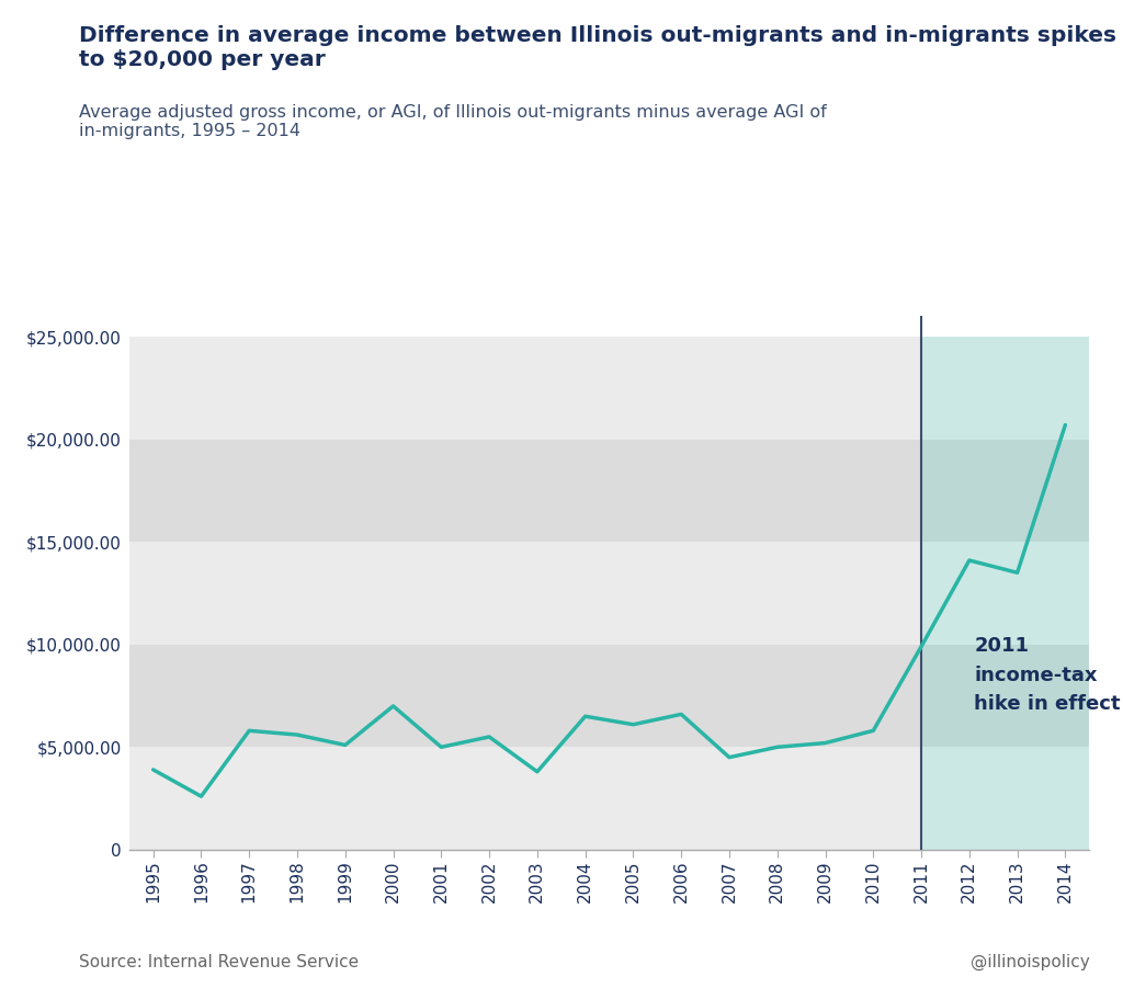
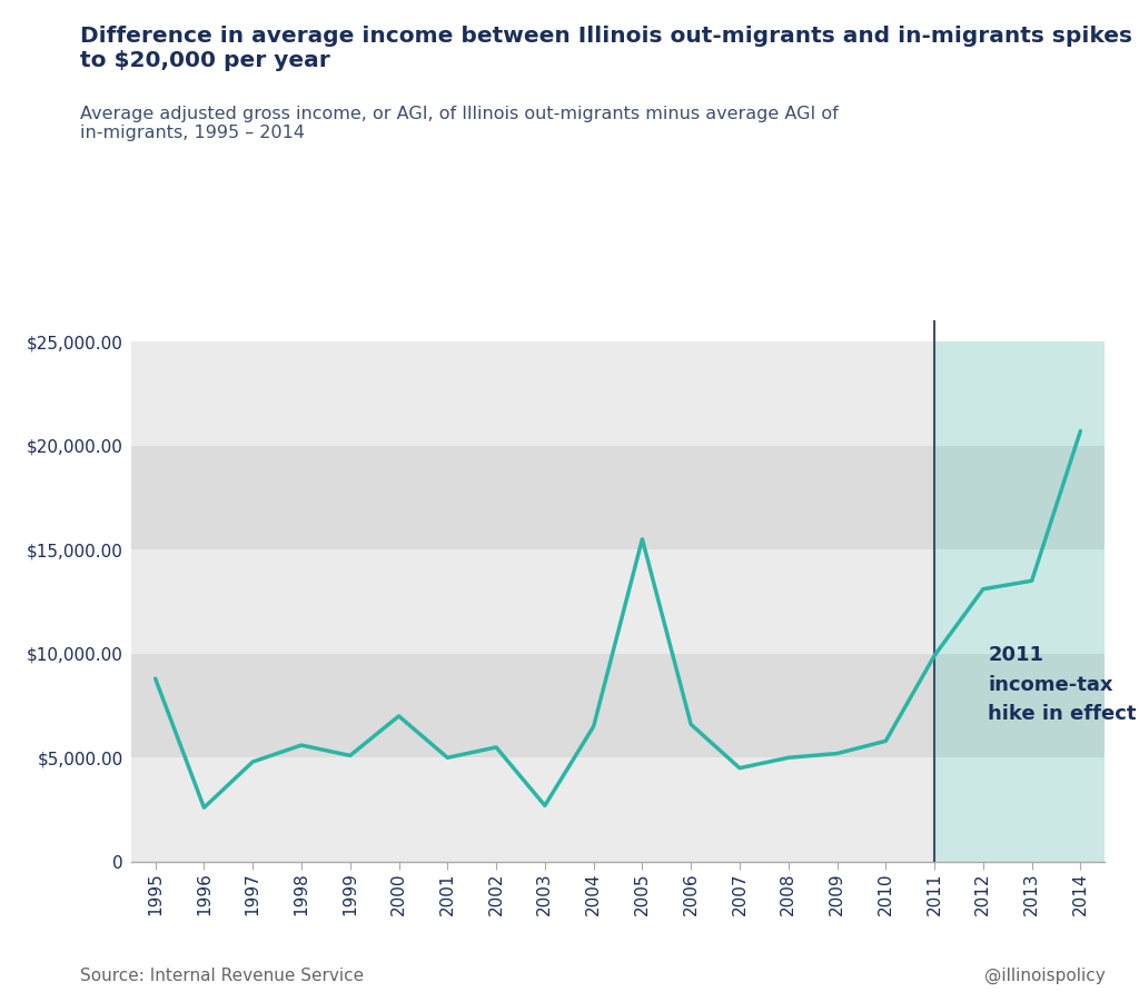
1995: $3,900 -> $8,800
1997: $5,800 -> $4,800
2003: $3,800 -> $2,700
2005: $6,100 -> $15,500
2012: $14,100 -> $13,100
